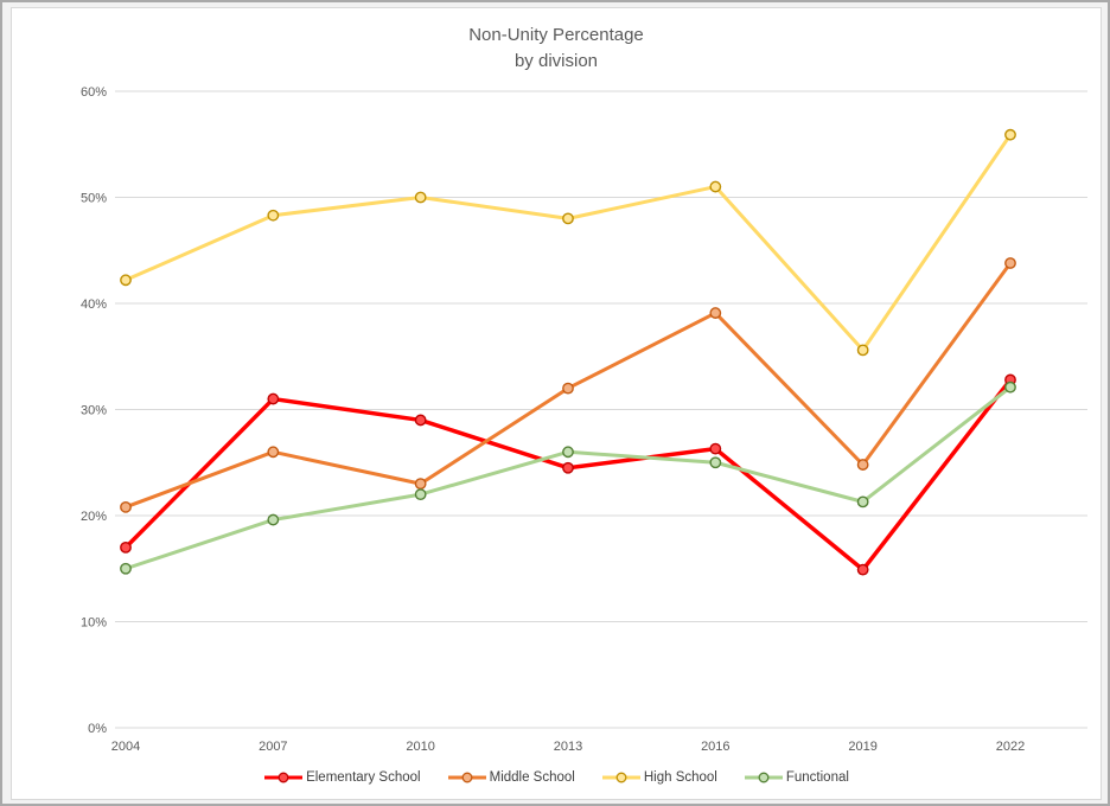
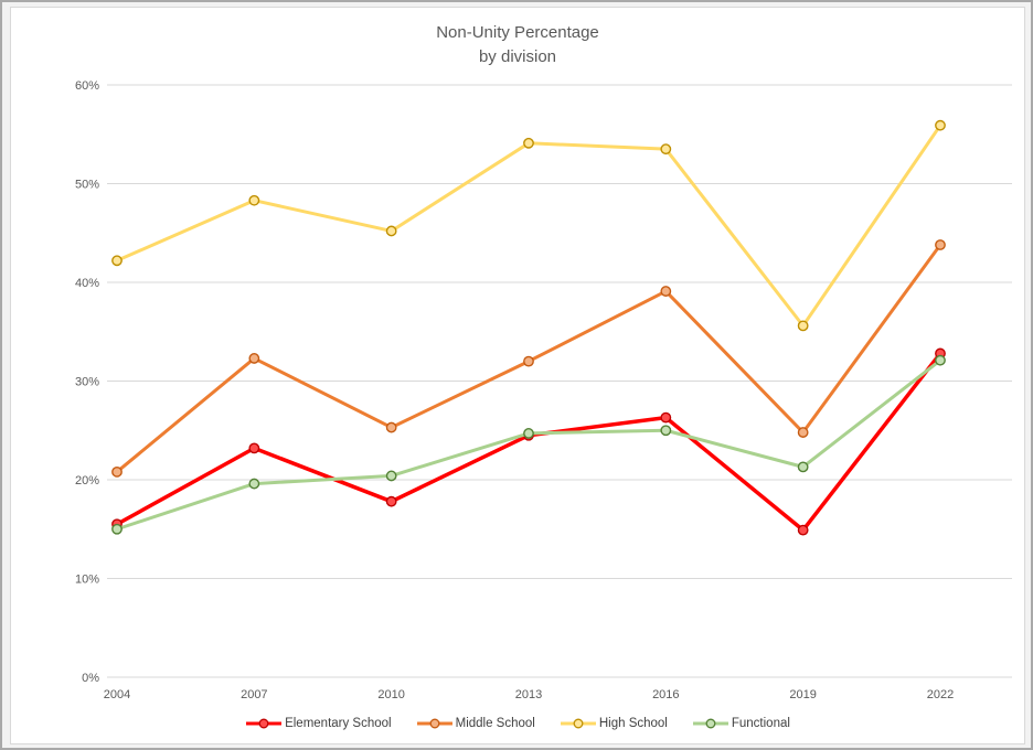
Elementary School/2004: 17% -> 16%
Elementary School/2007: 31% -> 23%
Middle School/2007: 26% -> 32%
Elementary School/2010: 29% -> 18%
Middle School/2010: 23% -> 25%
High School/2010: 50% -> 45%
Functional/2010: 22% -> 20%
High School/2013: 48% -> 54%
Functional/2013: 26% -> 25%
High School/2016: 51% -> 54%
